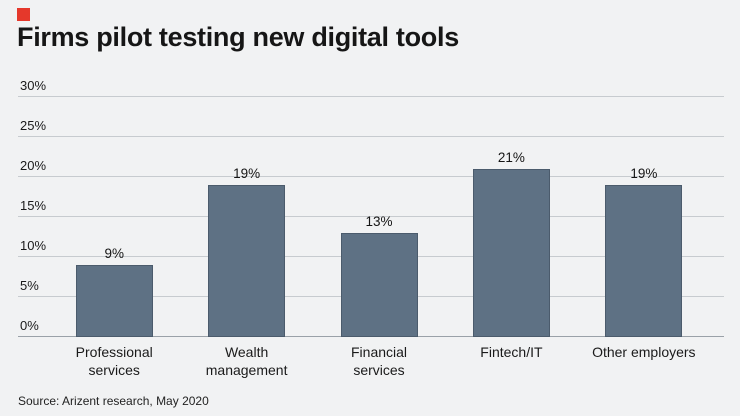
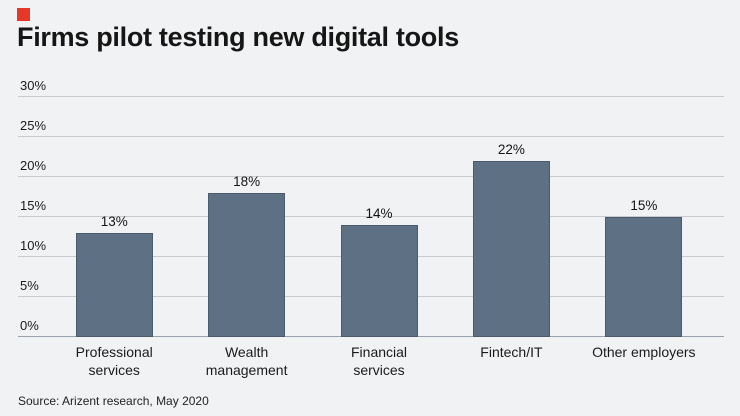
Professional services: 9% -> 13%
Wealth management: 19% -> 18%
Financial services: 13% -> 14%
Fintech/IT: 21% -> 22%
Other employers: 19% -> 15%
